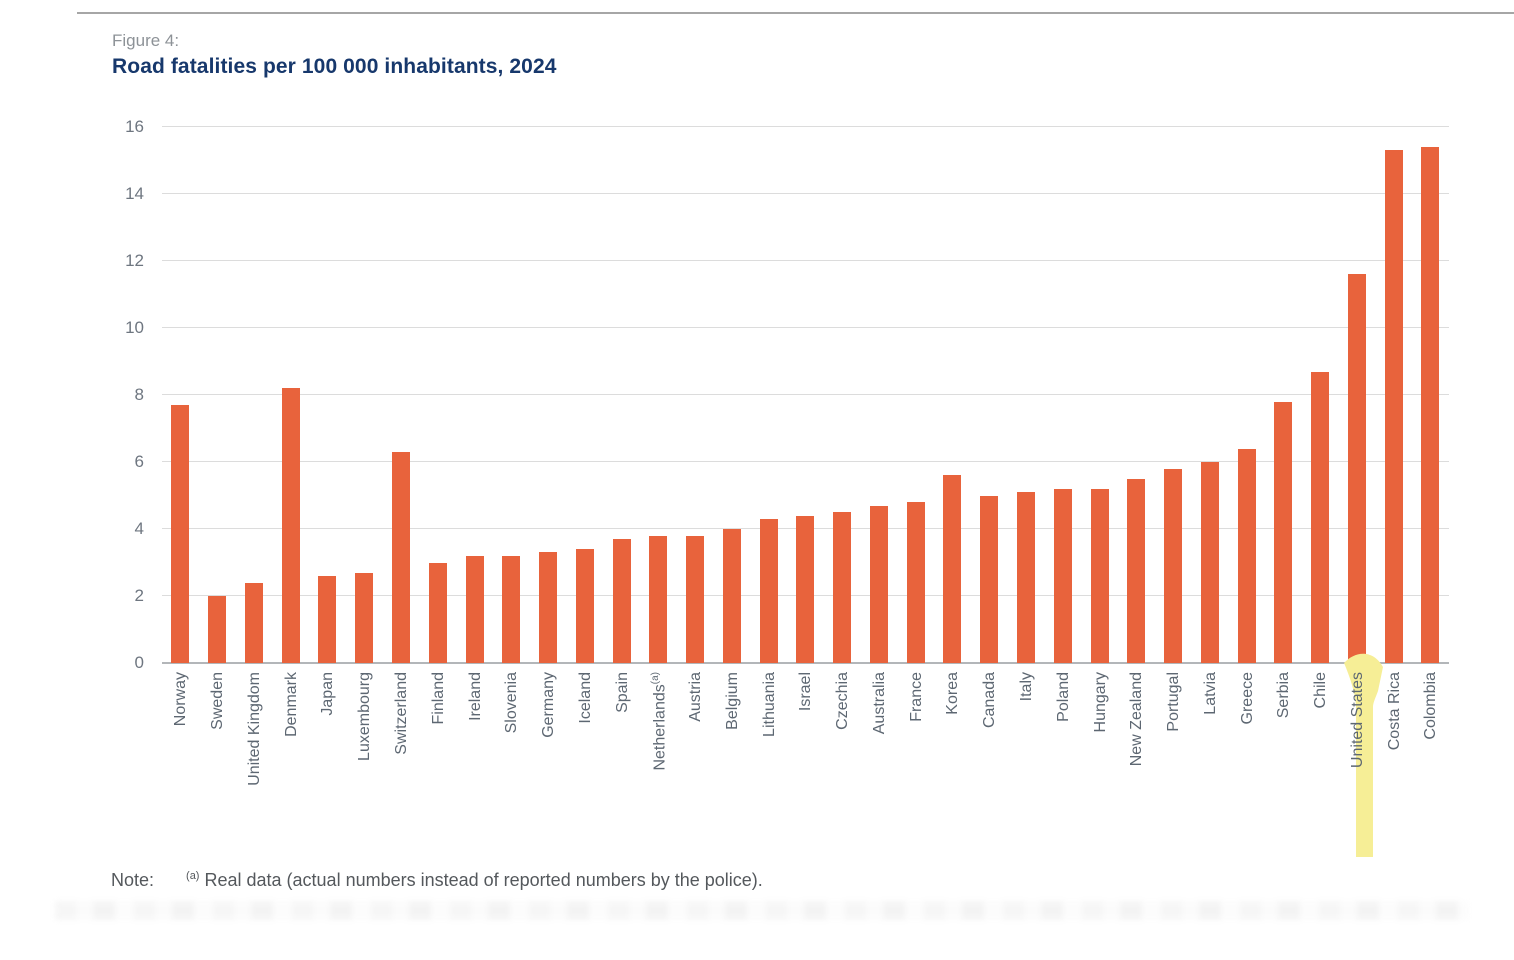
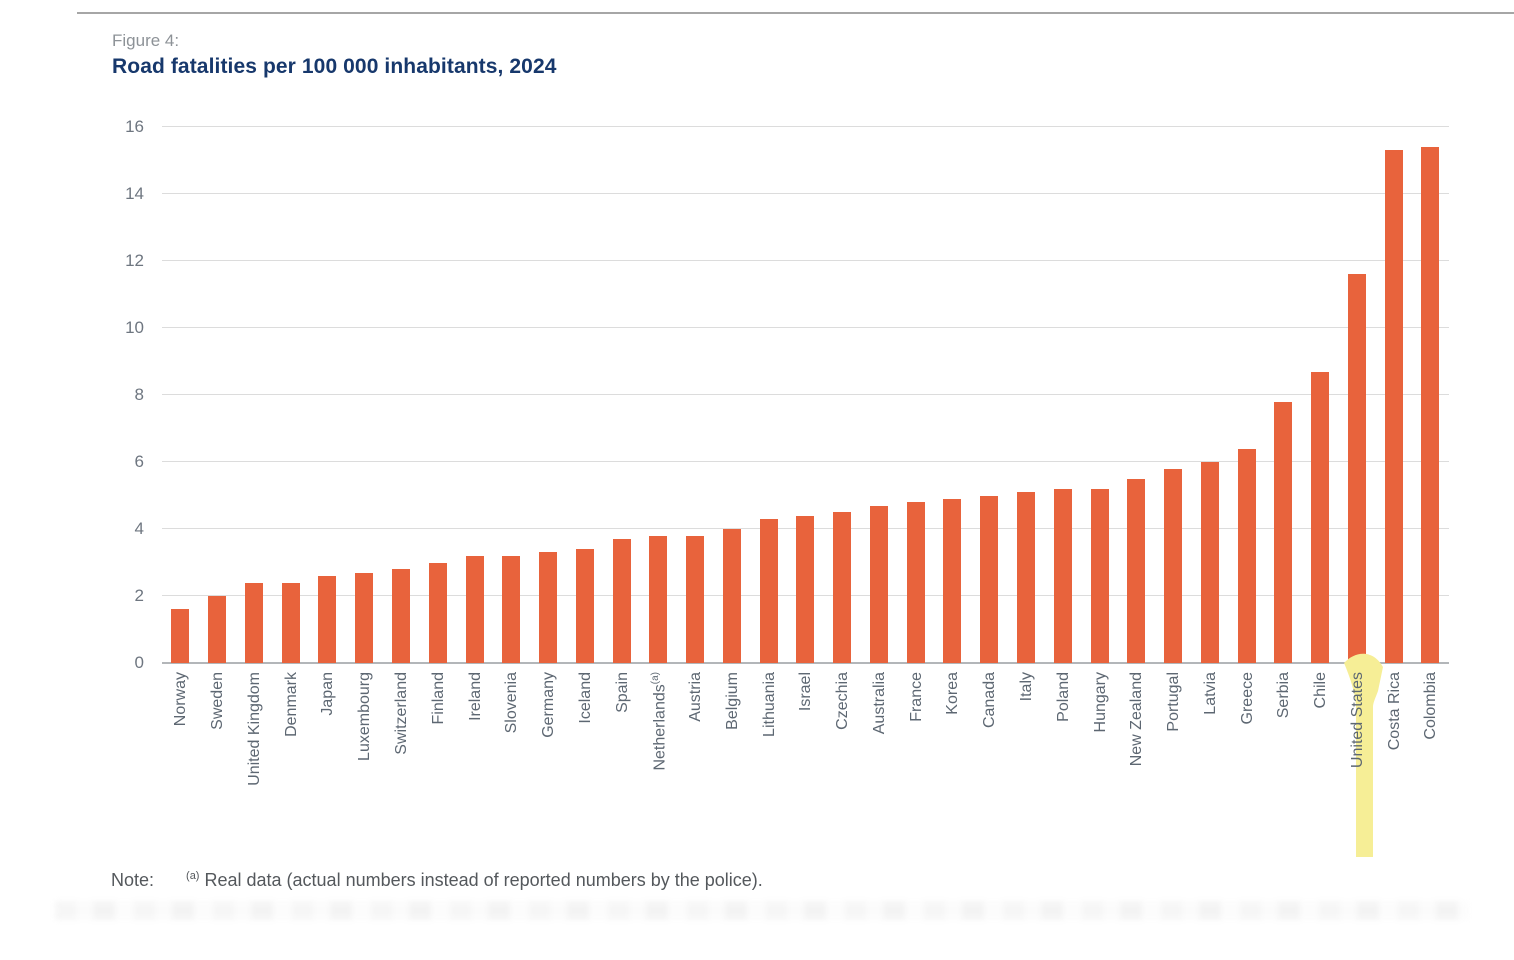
Norway: 7.7 -> 1.6
Denmark: 8.2 -> 2.4
Switzerland: 6.3 -> 2.8
Korea: 5.6 -> 4.9
